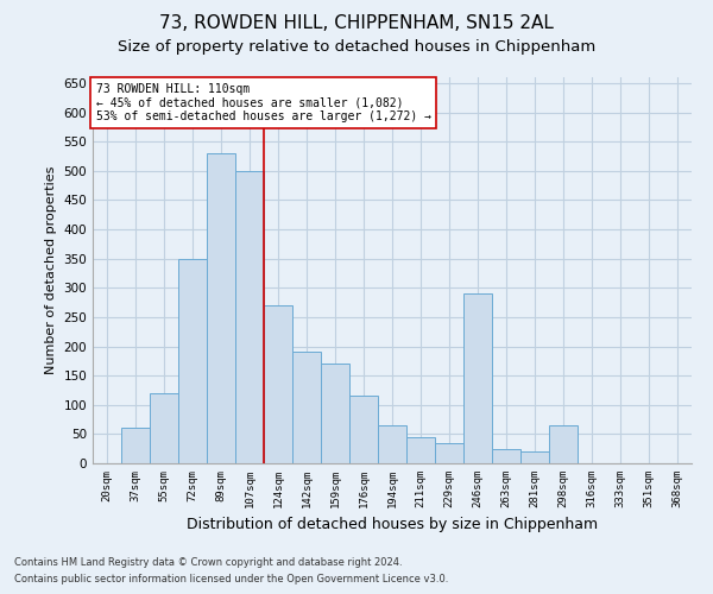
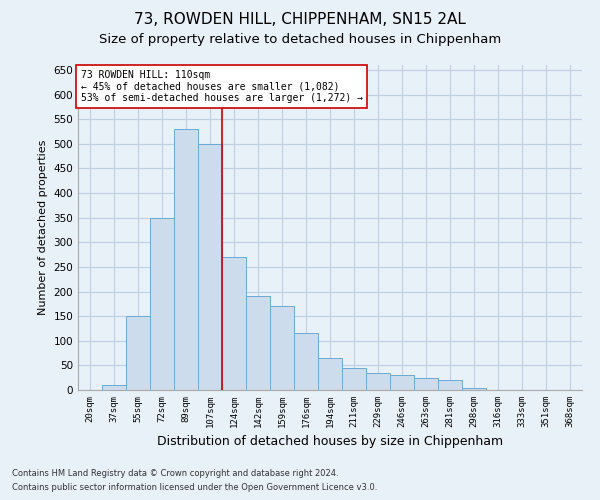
37sqm: 60 -> 10
55sqm: 120 -> 150
246sqm: 290 -> 30
298sqm: 65 -> 5
